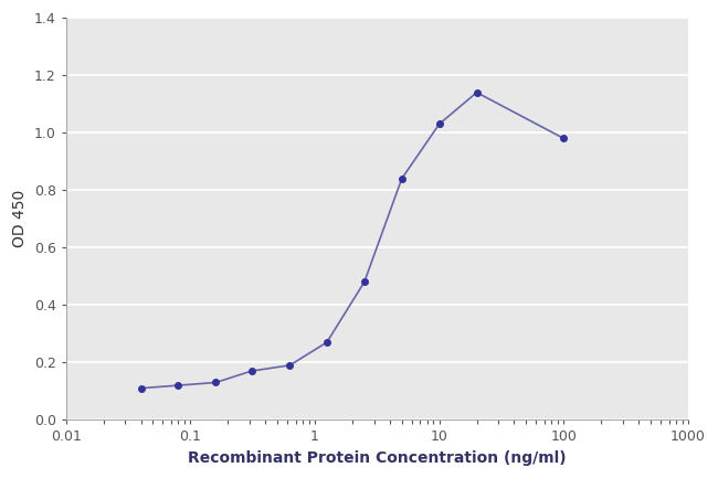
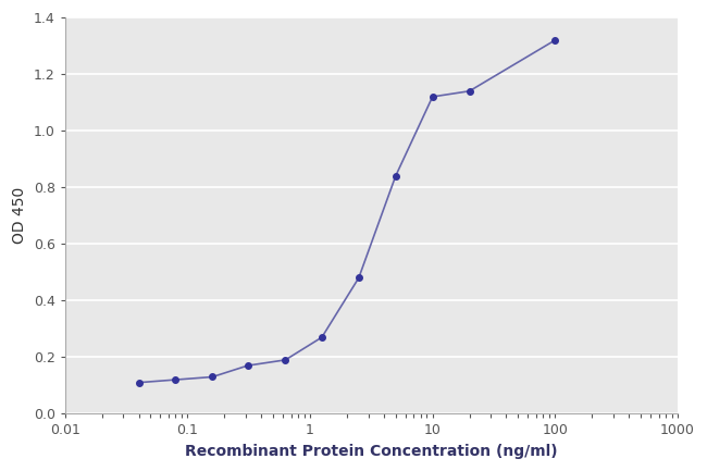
10: 1.03 -> 1.12
100: 0.98 -> 1.32
